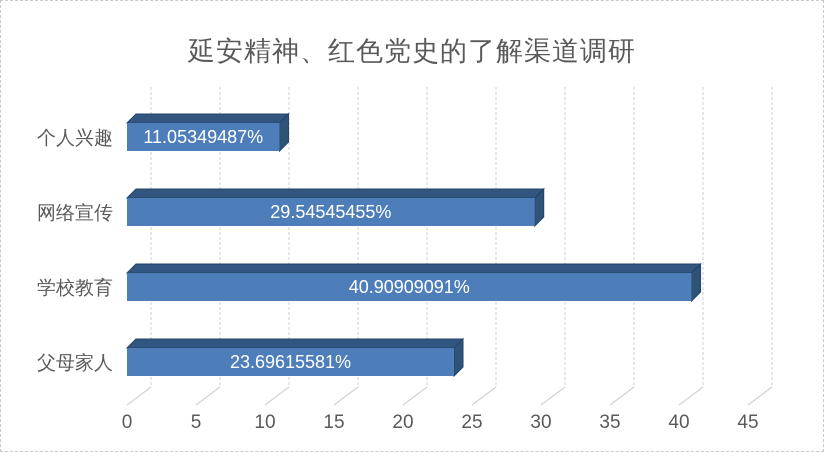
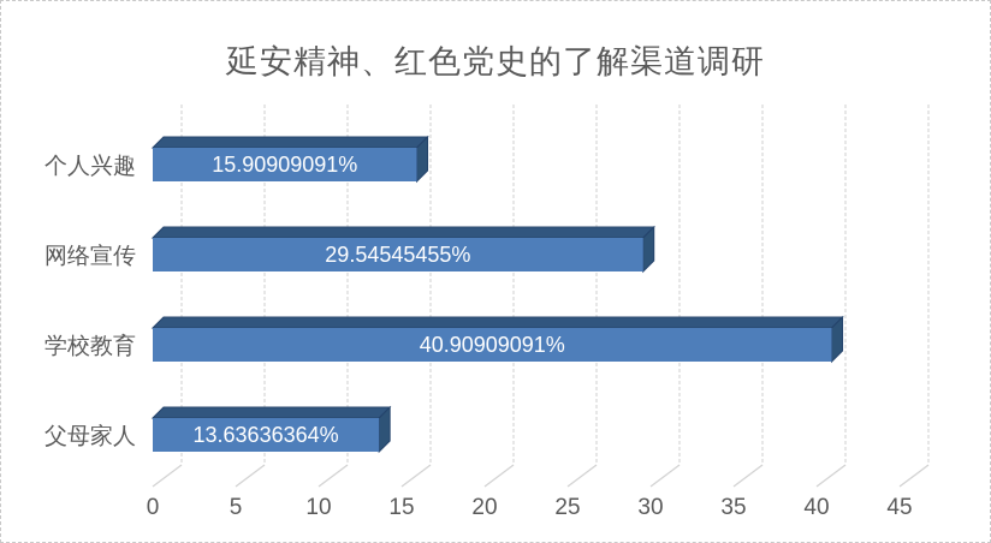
个人兴趣: 11.05349487% -> 15.90909091%
父母家人: 23.69615581% -> 13.63636364%
